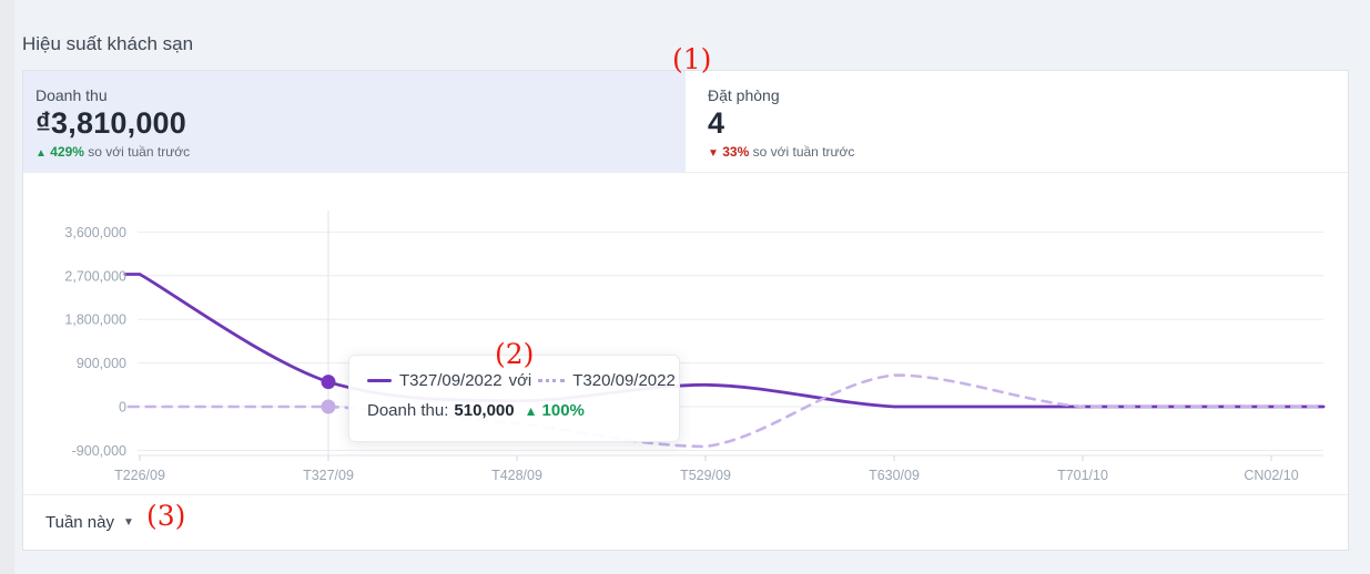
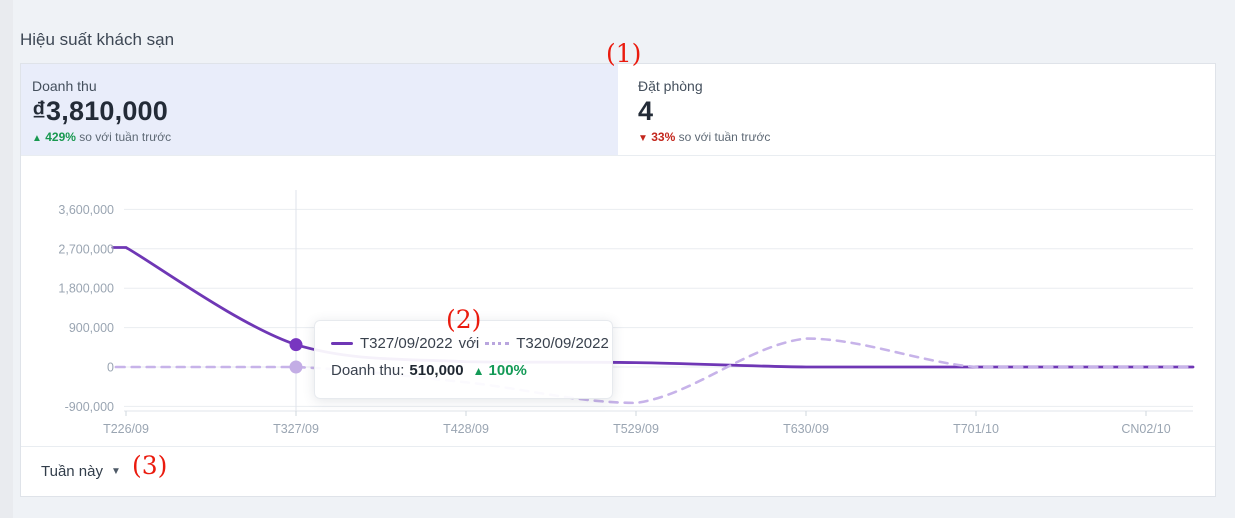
Tuần này/T529/09: 400000 -> 100000
